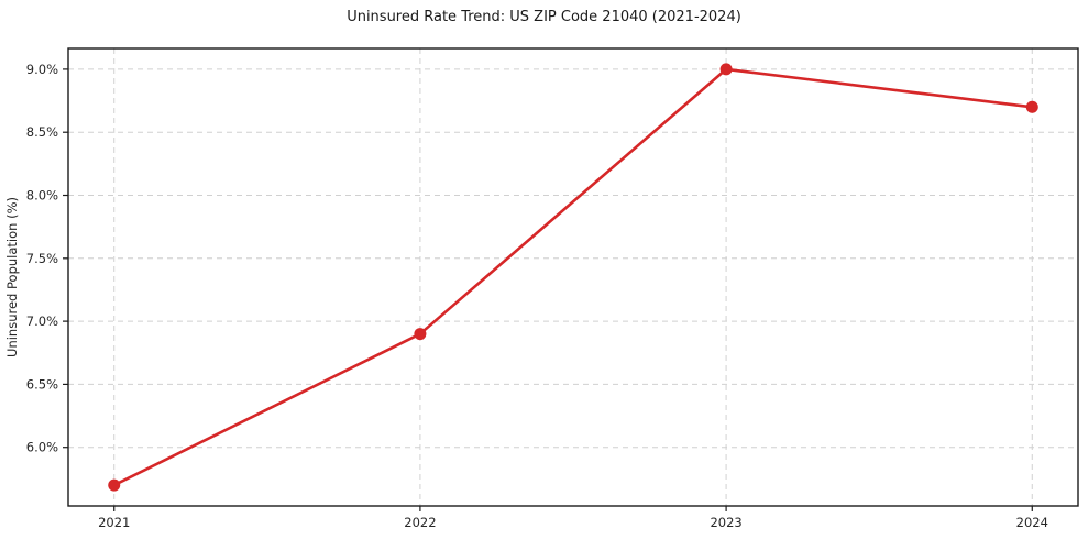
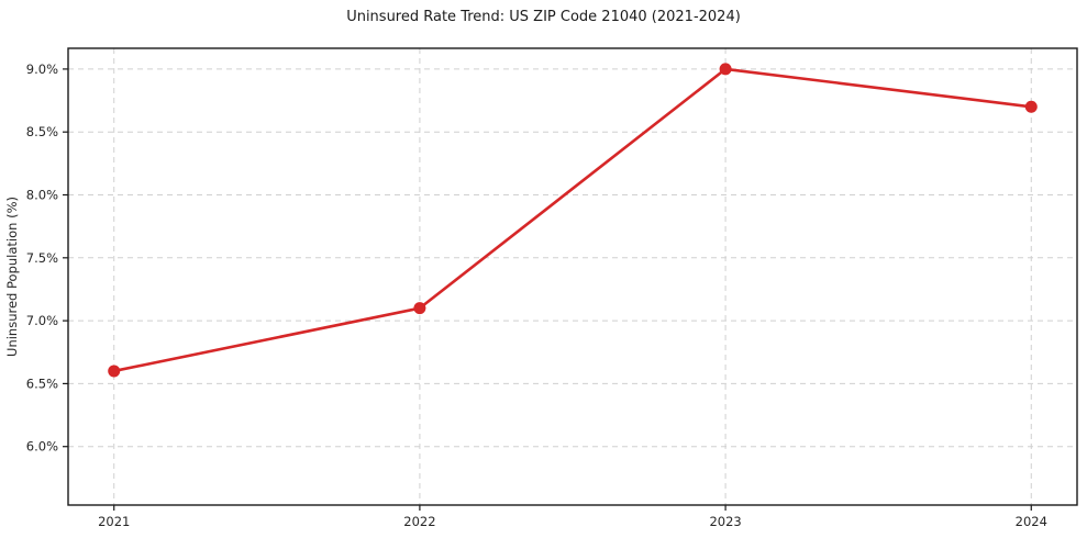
2021: 5.7% -> 6.6%
2022: 6.9% -> 7.1%
